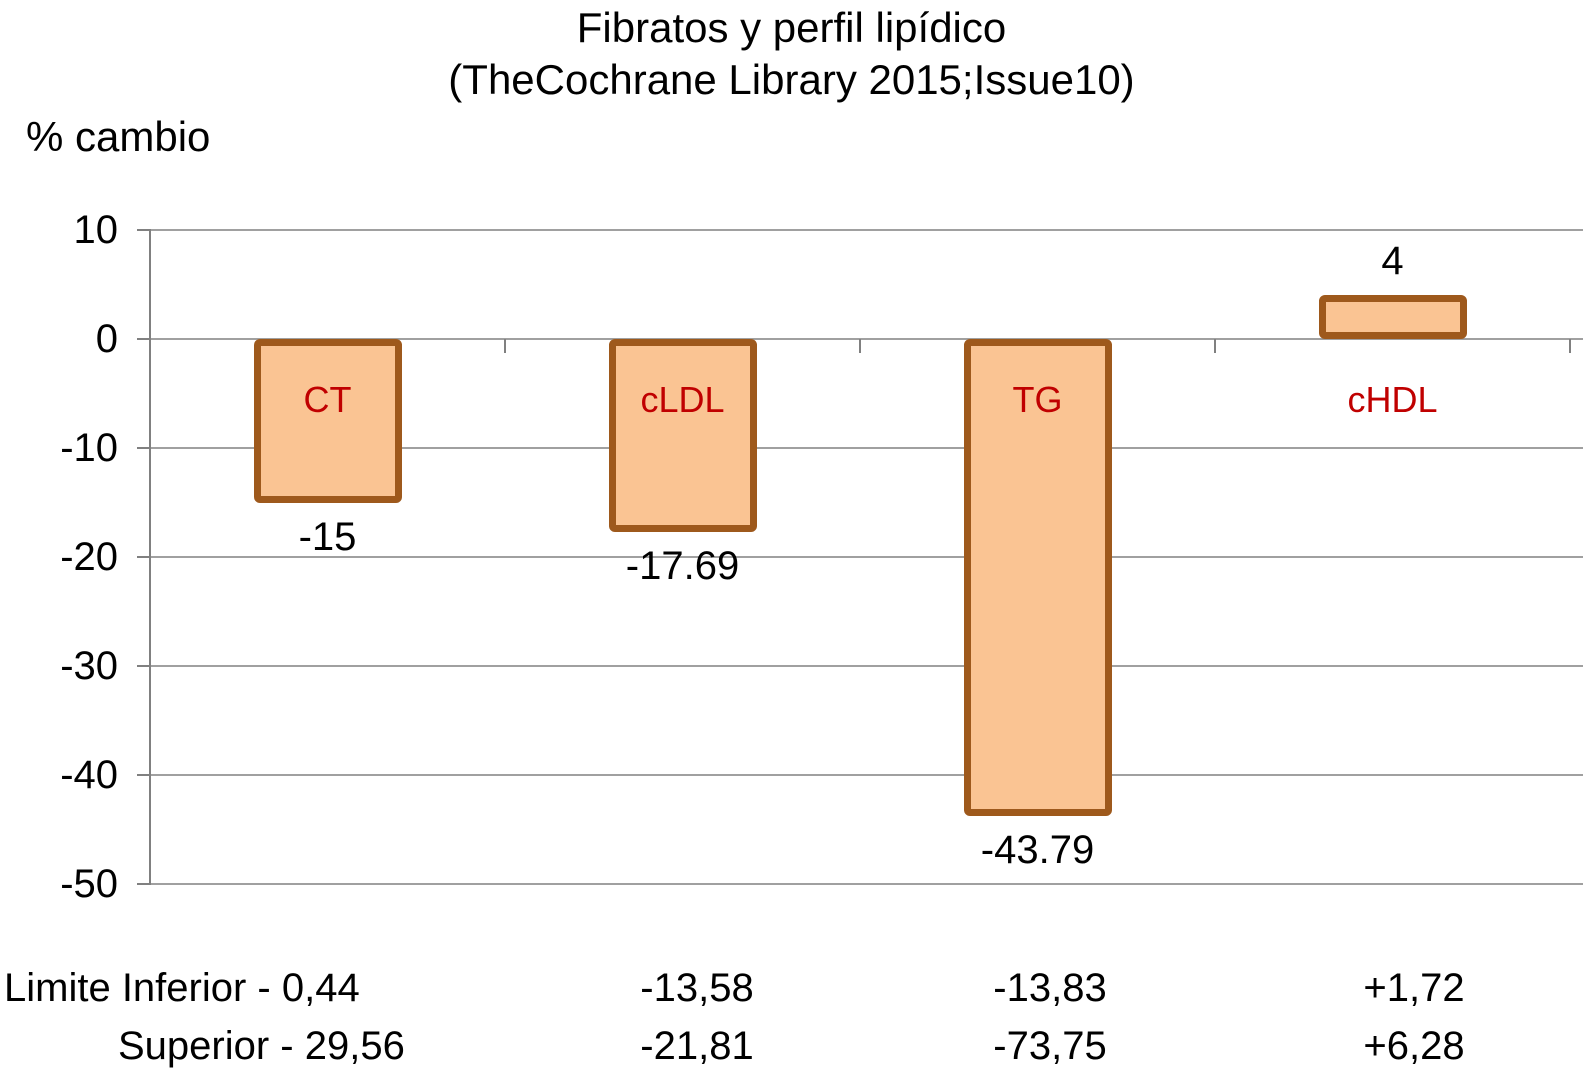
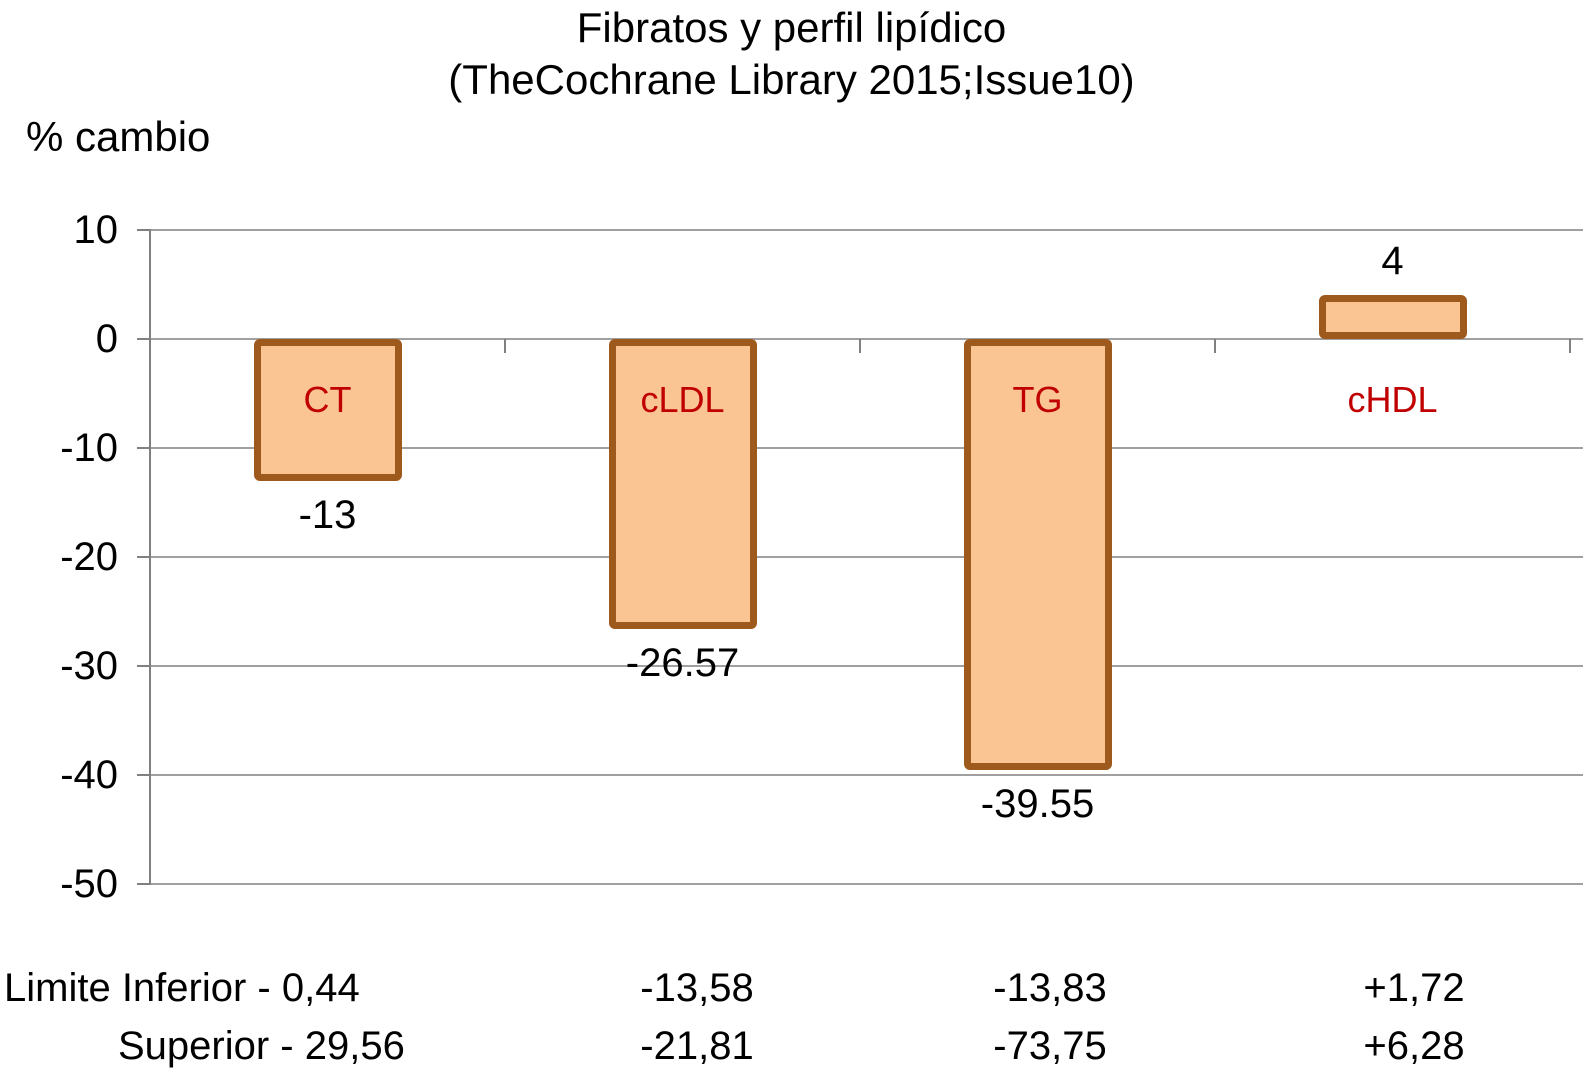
CT: -15 -> -13
cLDL: -17.69 -> -26.57
TG: -43.79 -> -39.55
